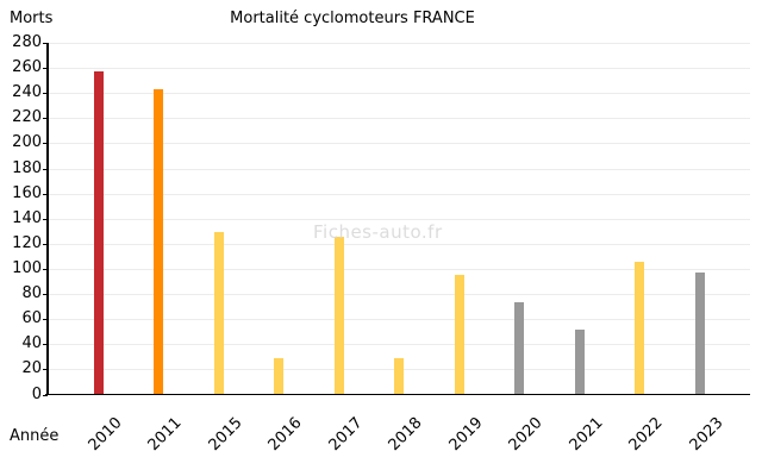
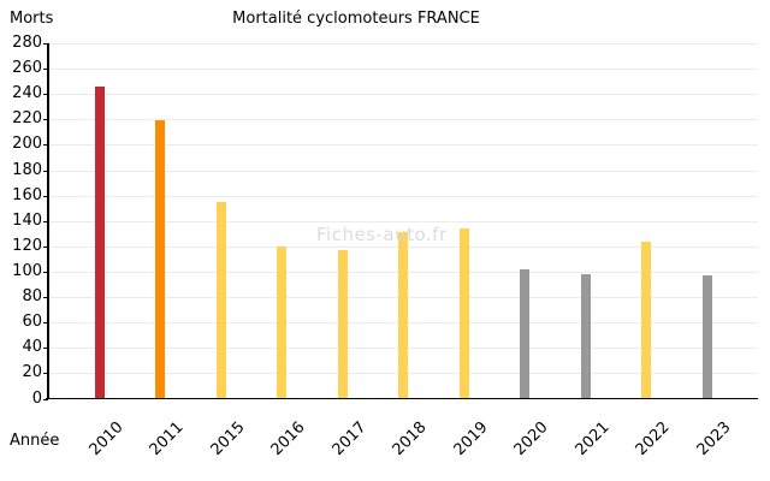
2010: 257 -> 246
2011: 243 -> 219
2015: 129 -> 155
2016: 29 -> 120
2017: 126 -> 117
2018: 29 -> 131
2019: 95 -> 134
2020: 73 -> 102
2021: 52 -> 98
2022: 106 -> 124
